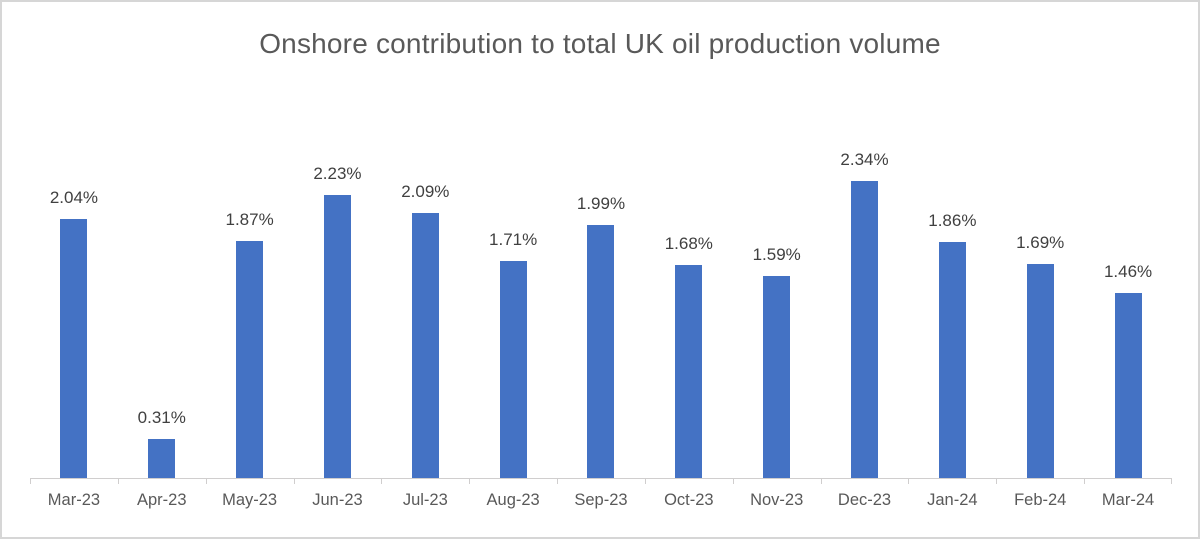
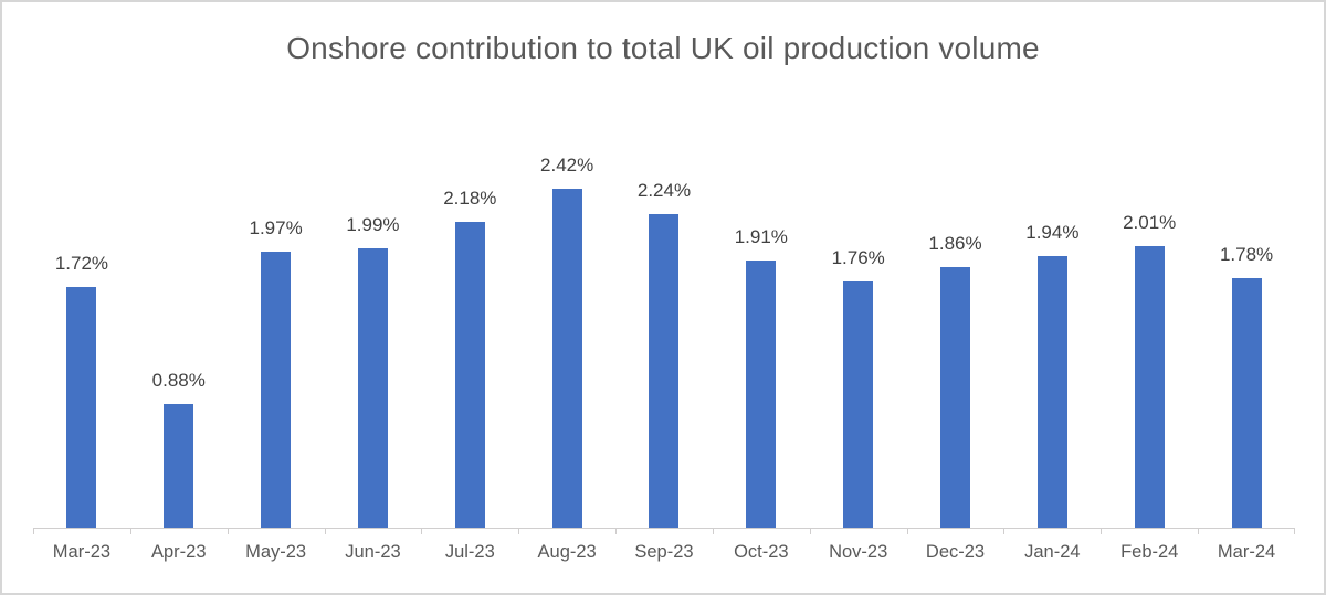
Mar-23: 2.04% -> 1.72%
Apr-23: 0.31% -> 0.88%
May-23: 1.87% -> 1.97%
Jun-23: 2.23% -> 1.99%
Jul-23: 2.09% -> 2.18%
Aug-23: 1.71% -> 2.42%
Sep-23: 1.99% -> 2.24%
Oct-23: 1.68% -> 1.91%
Nov-23: 1.59% -> 1.76%
Dec-23: 2.34% -> 1.86%
Jan-24: 1.86% -> 1.94%
Feb-24: 1.69% -> 2.01%
Mar-24: 1.46% -> 1.78%
